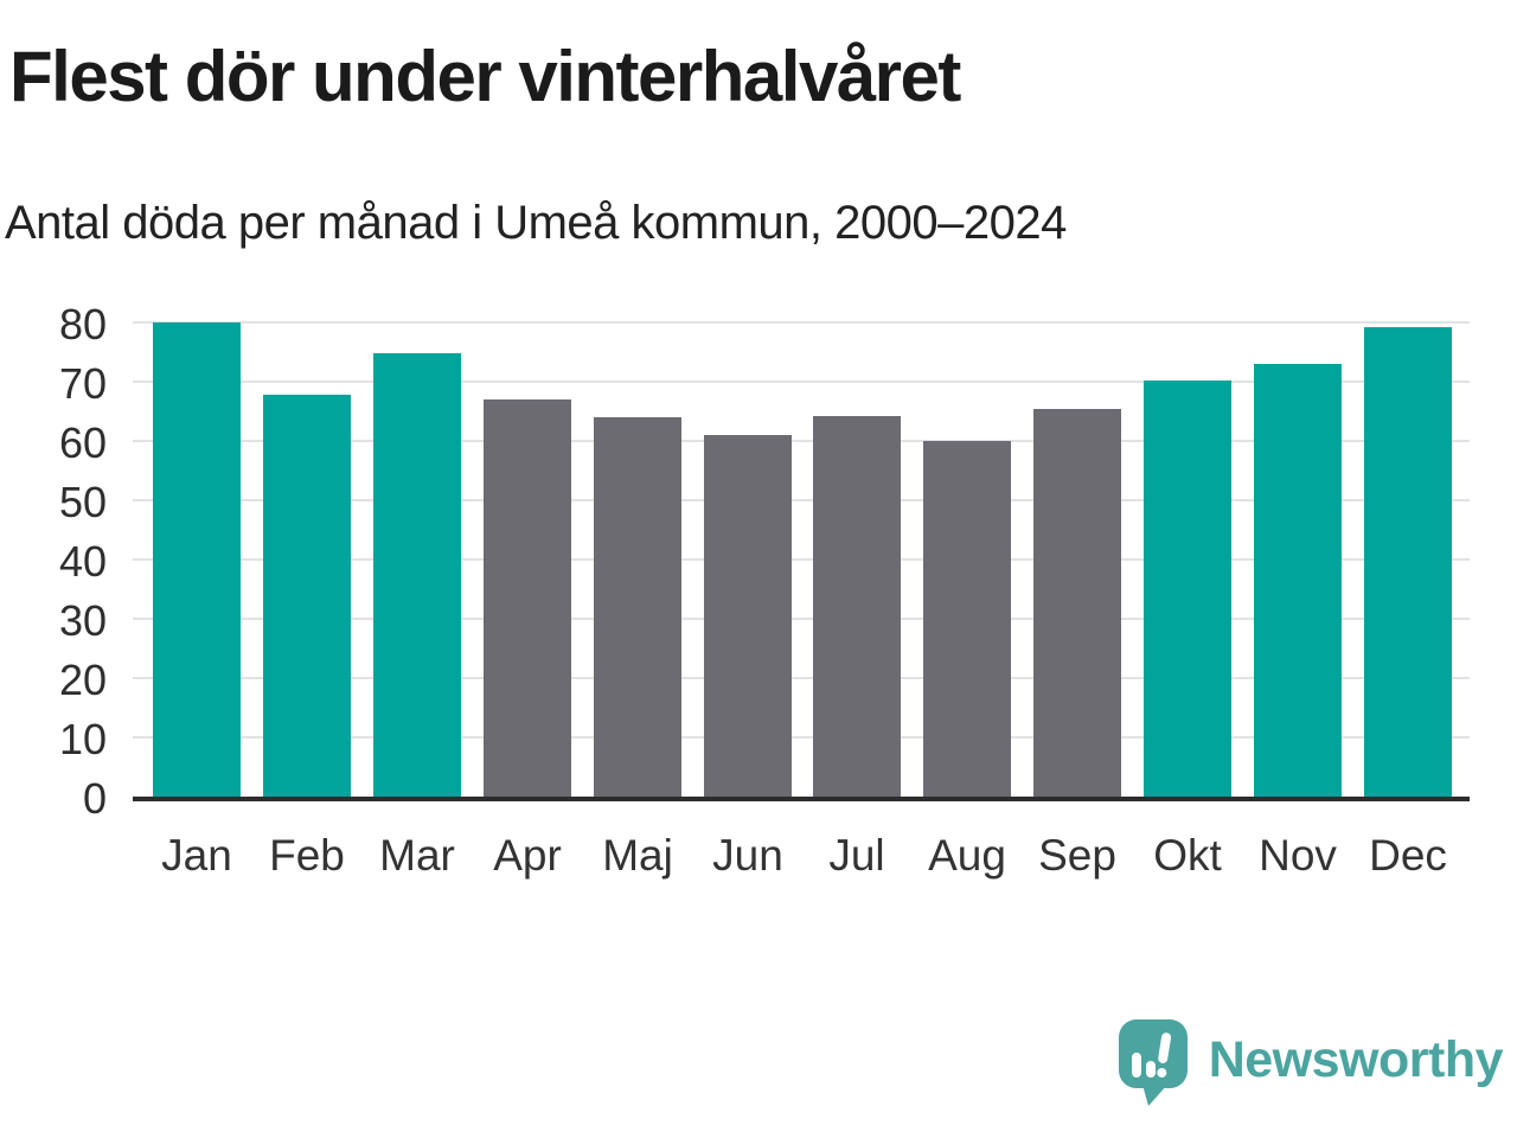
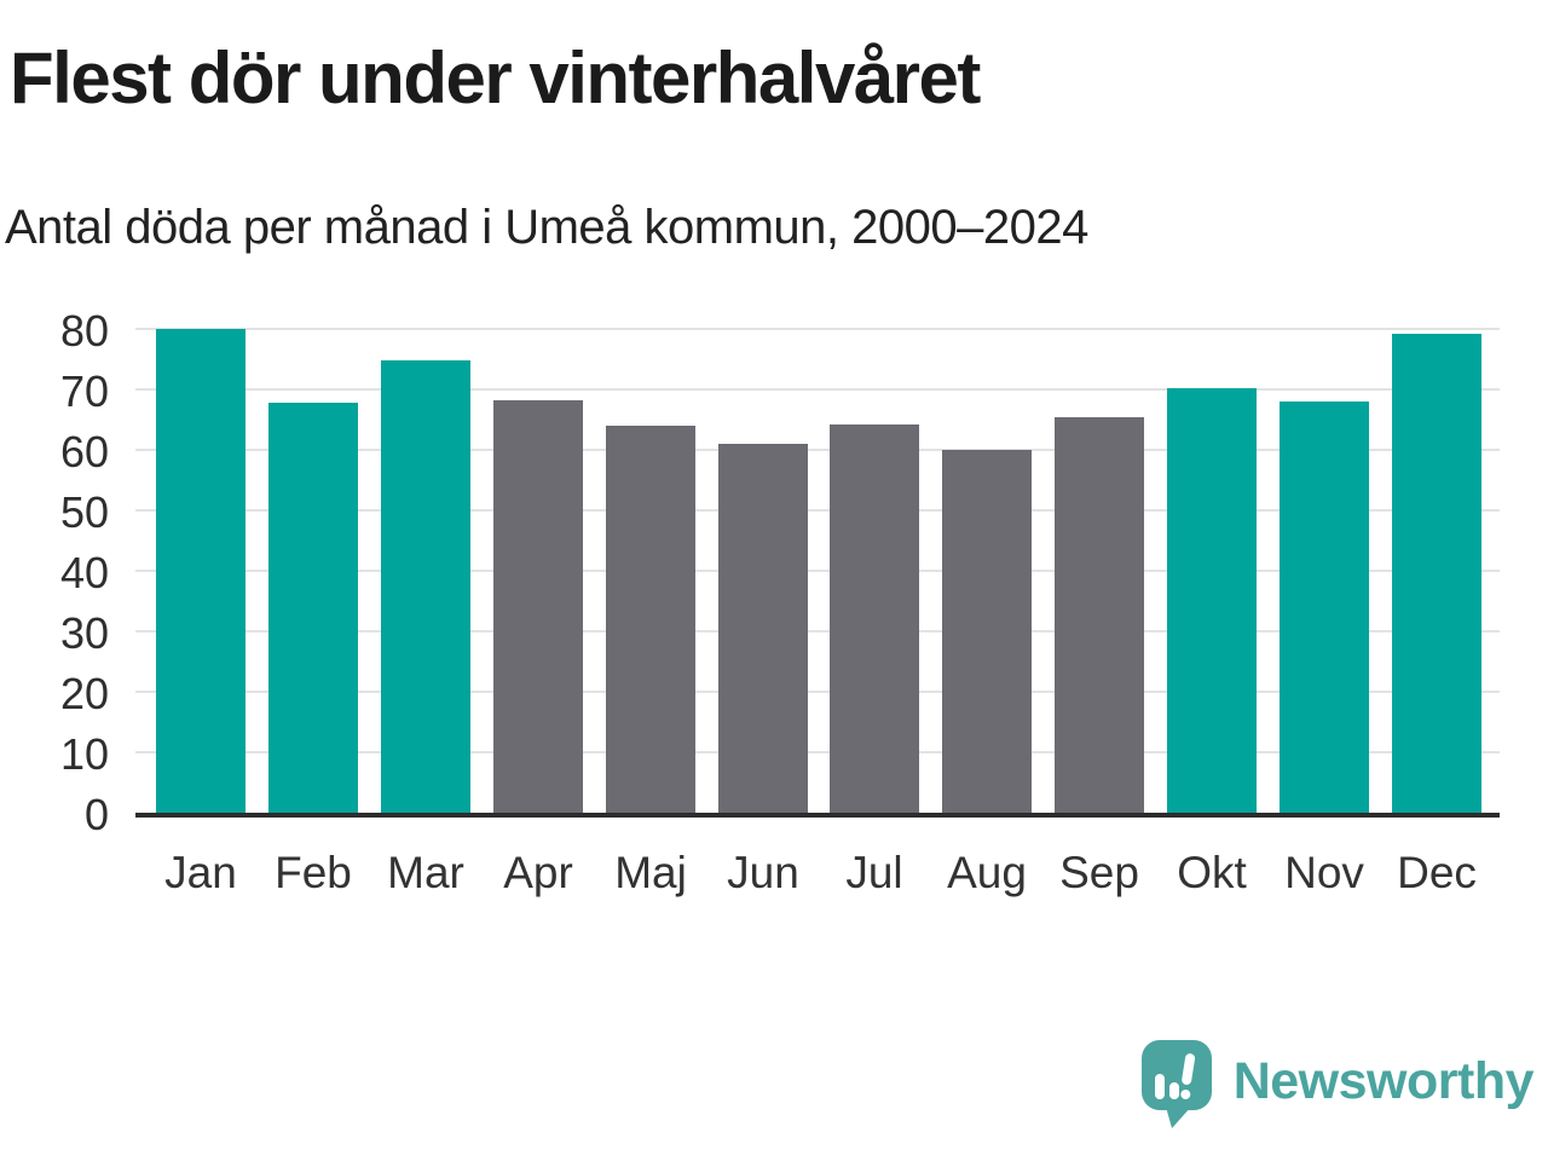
Apr: 67 -> 68
Nov: 73 -> 68
